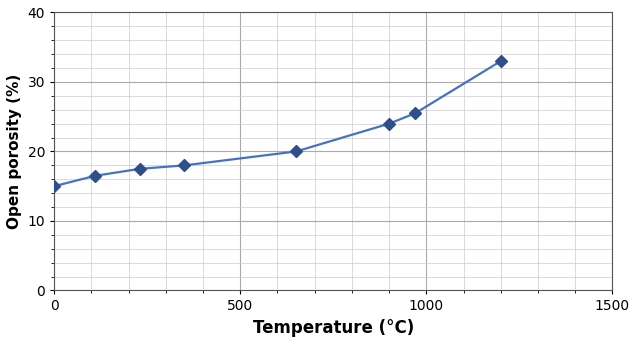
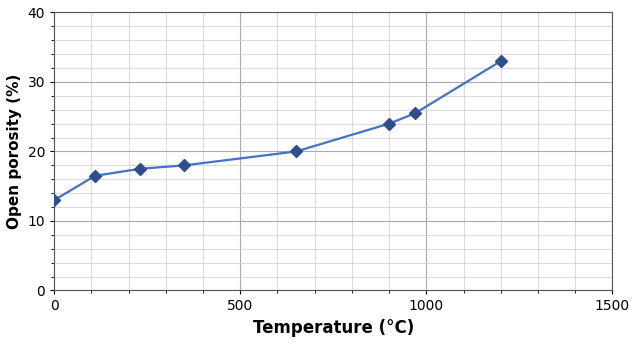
0: 15.0 -> 13.0
